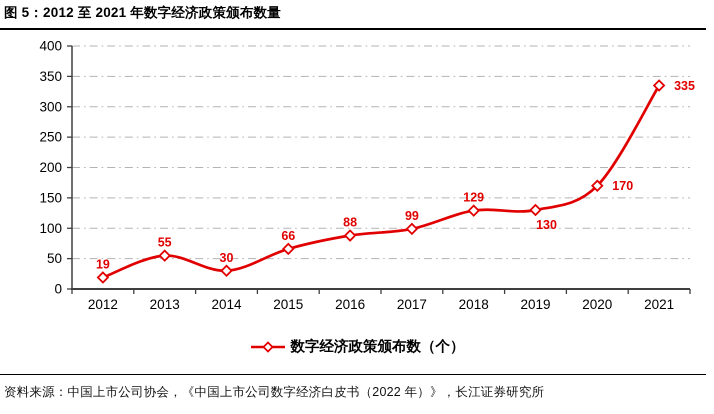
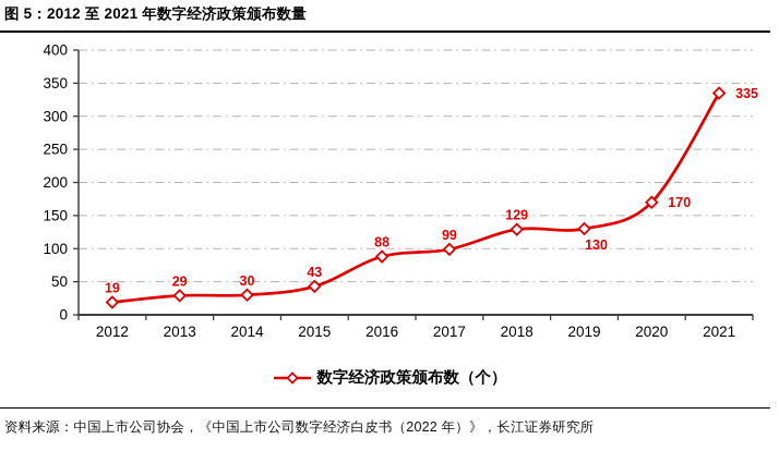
2013: 55 -> 29
2015: 66 -> 43
